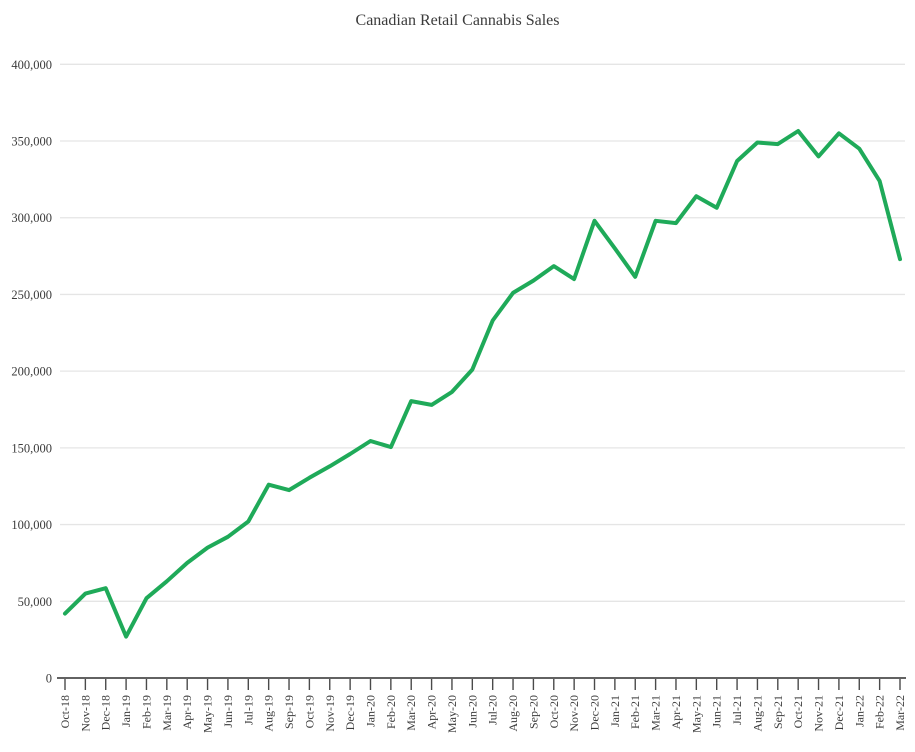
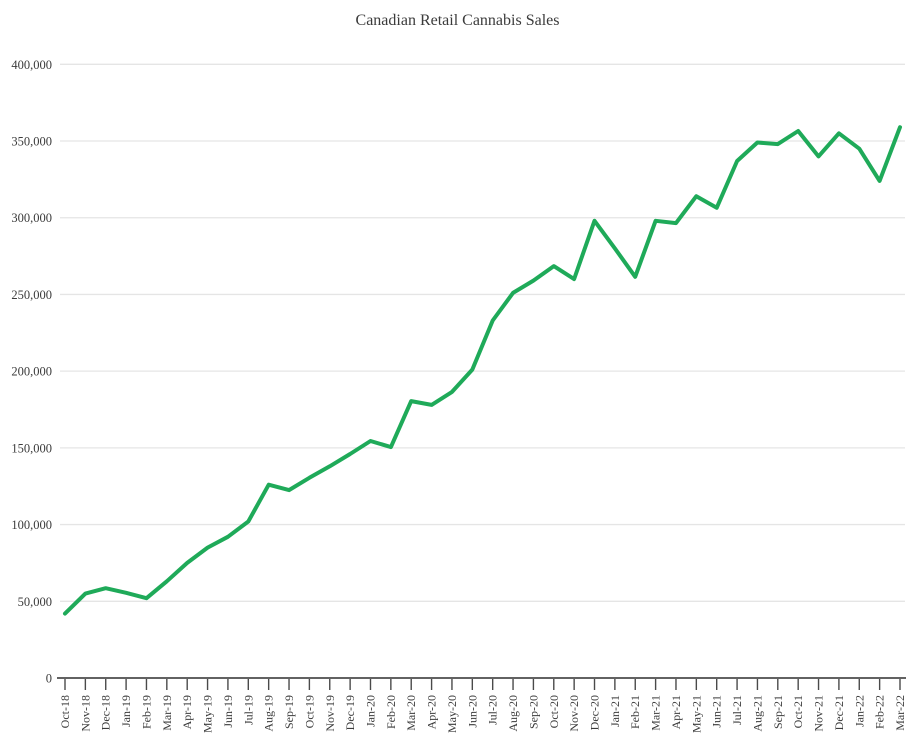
Jan-19: 27000 -> 56000
Mar-22: 273000 -> 359000
